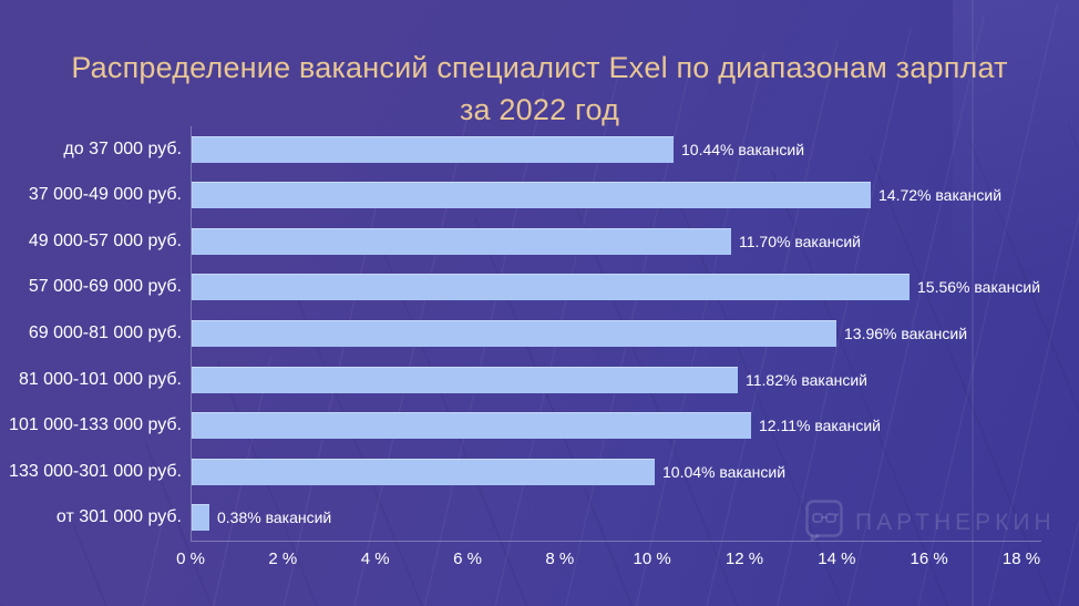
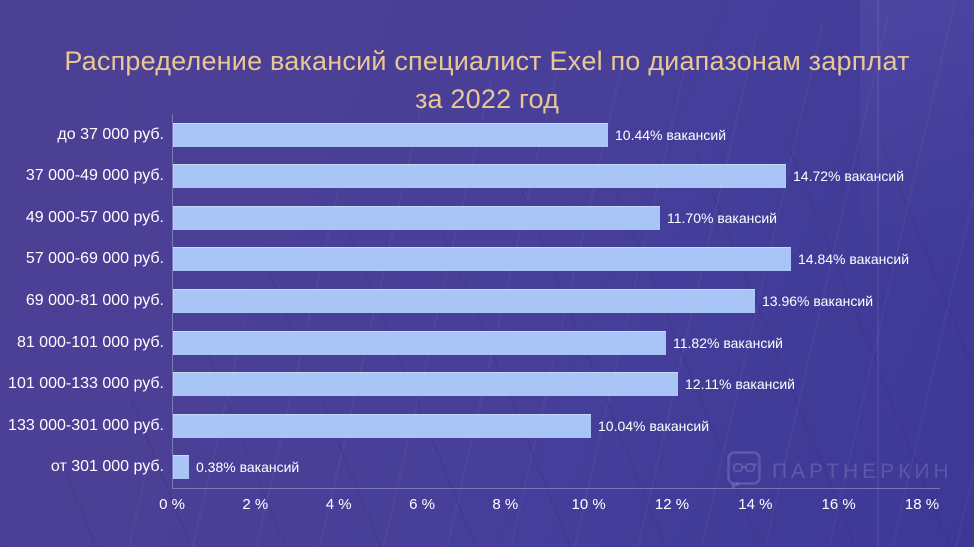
57 000-69 000 руб.: 15.56% -> 14.84%
